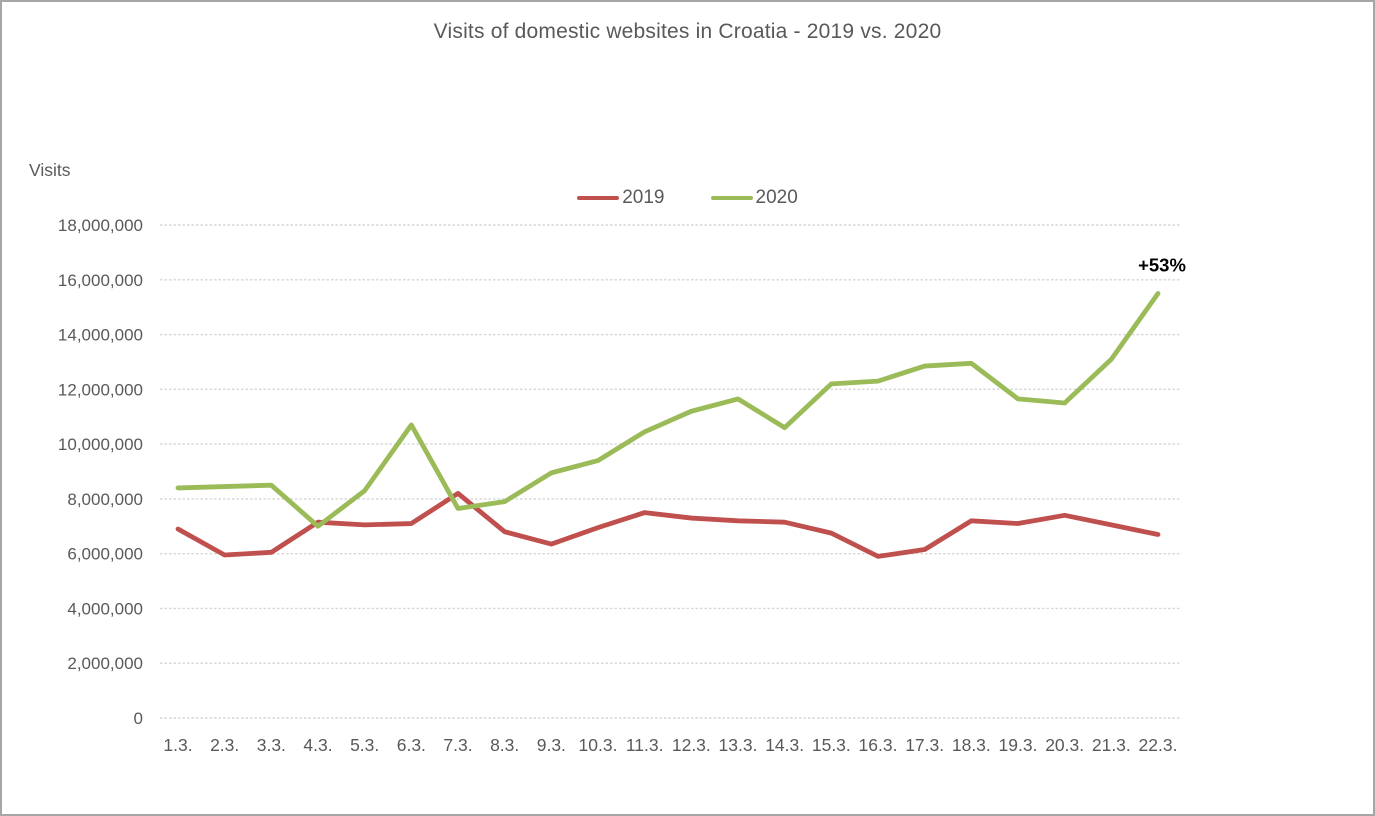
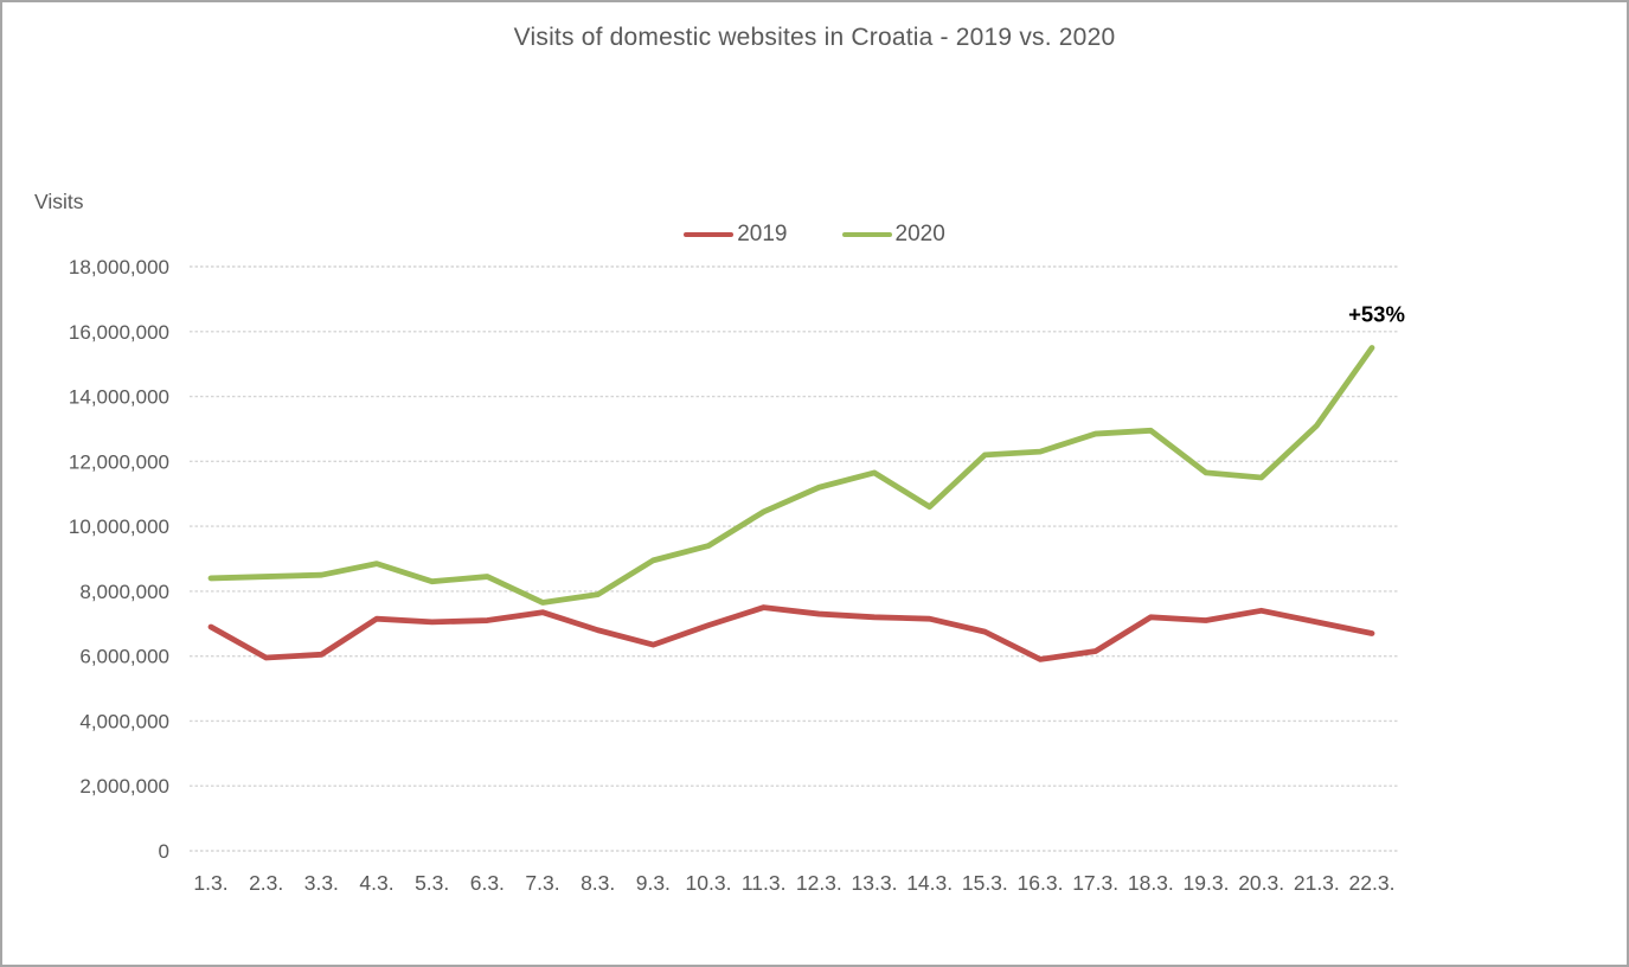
2020/4.3.: 7000000 -> 8800000
2020/6.3.: 10700000 -> 8400000
2019/7.3.: 8200000 -> 7400000
